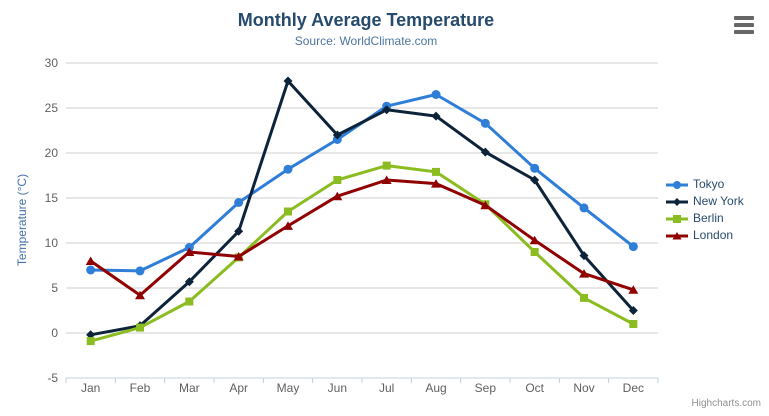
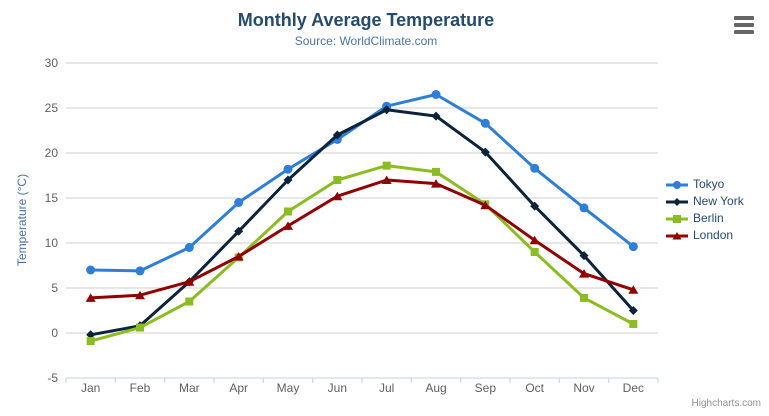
London/Jan: 8 -> 4
London/Mar: 9 -> 6
New York/May: 28 -> 17
New York/Oct: 17 -> 14
